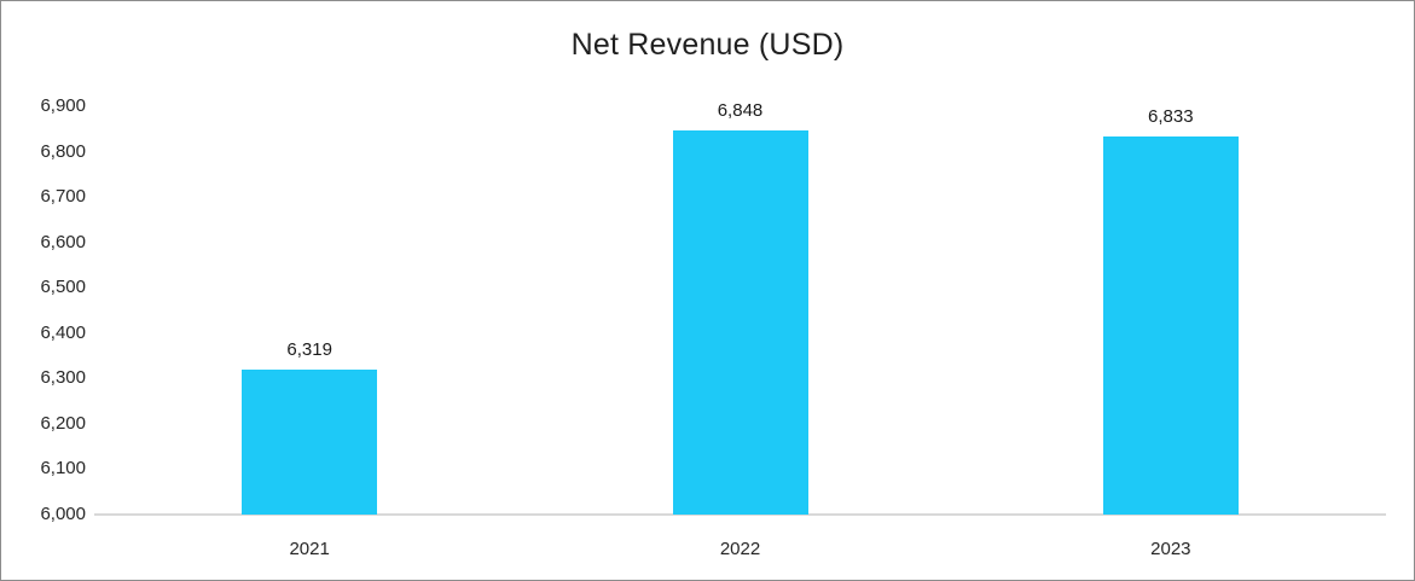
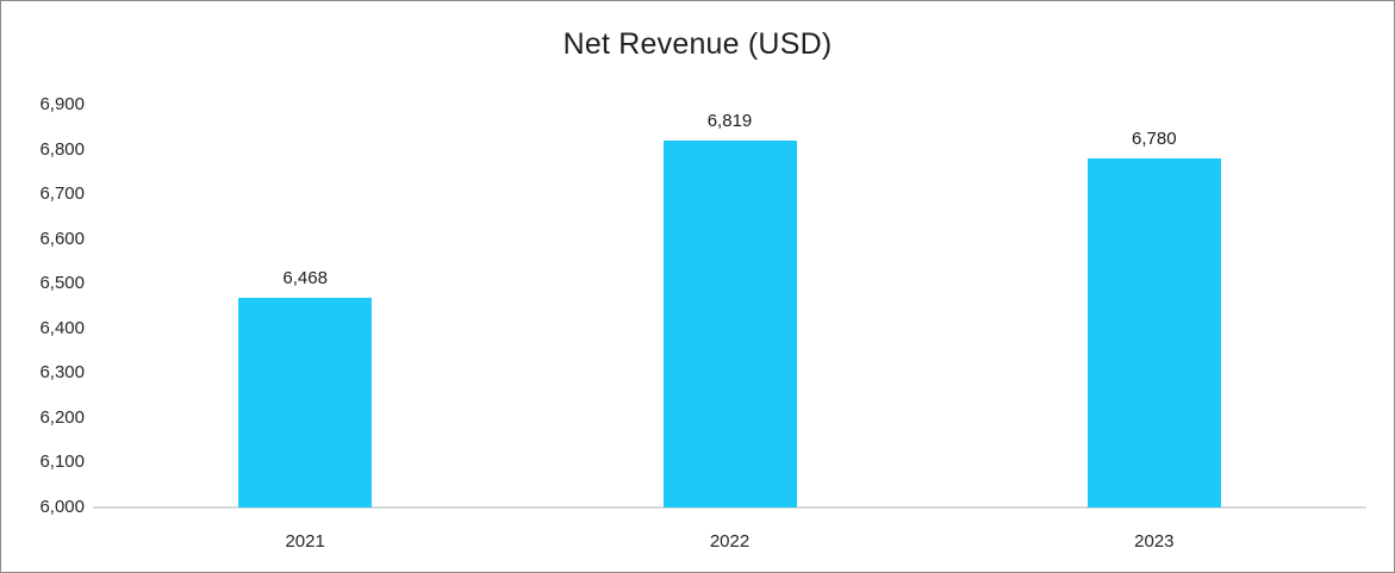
2021: 6,319 -> 6,468
2022: 6,848 -> 6,819
2023: 6,833 -> 6,780
